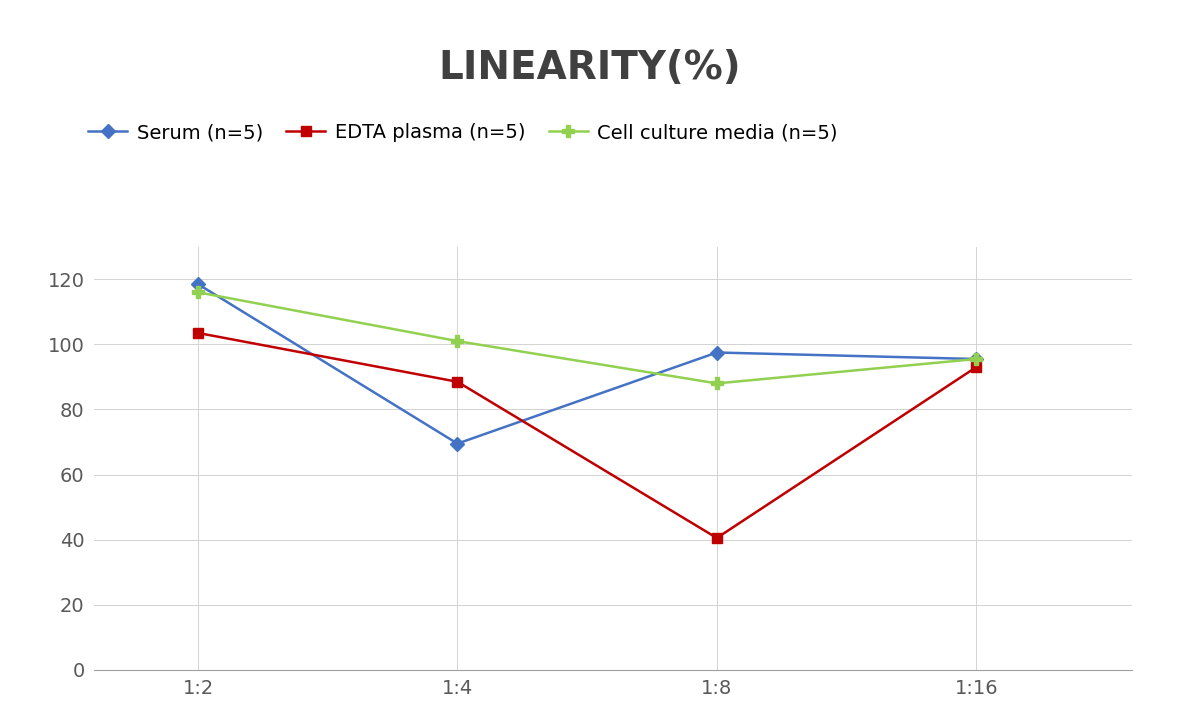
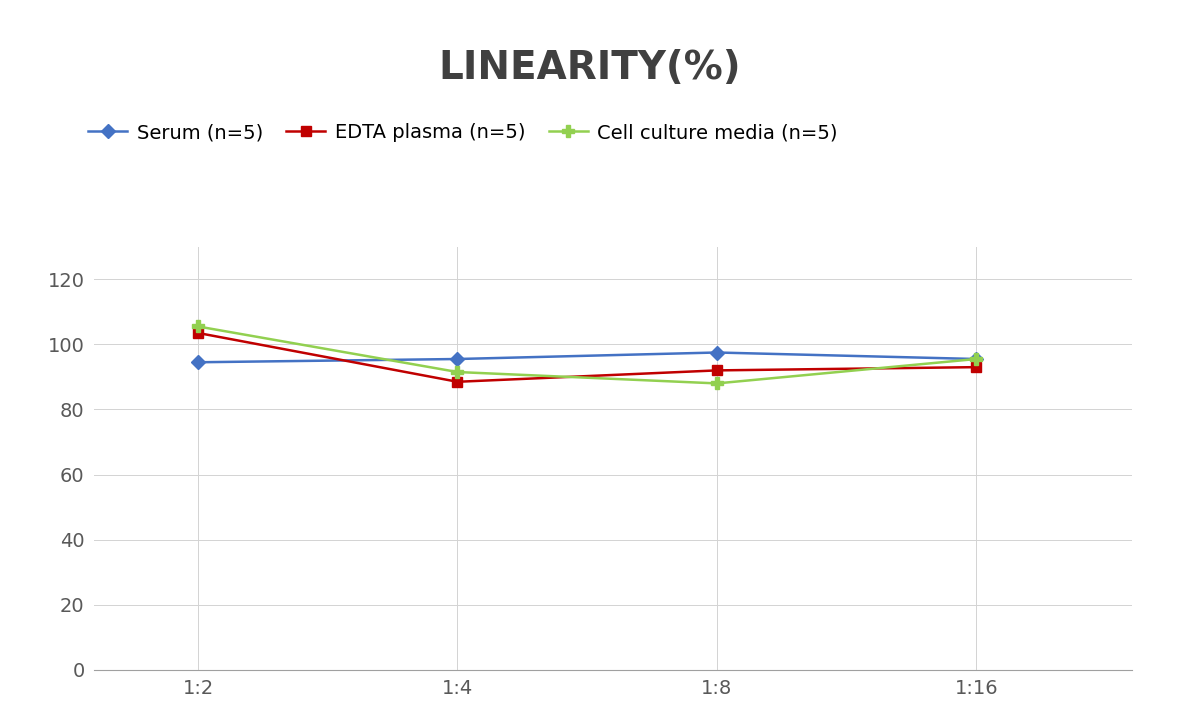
Serum (n=5)/1:2: 118.5 -> 94.5
Cell culture media (n=5)/1:2: 116.0 -> 105.5
Serum (n=5)/1:4: 69.5 -> 95.5
Cell culture media (n=5)/1:4: 101.0 -> 91.5
EDTA plasma (n=5)/1:8: 40.5 -> 92.0
